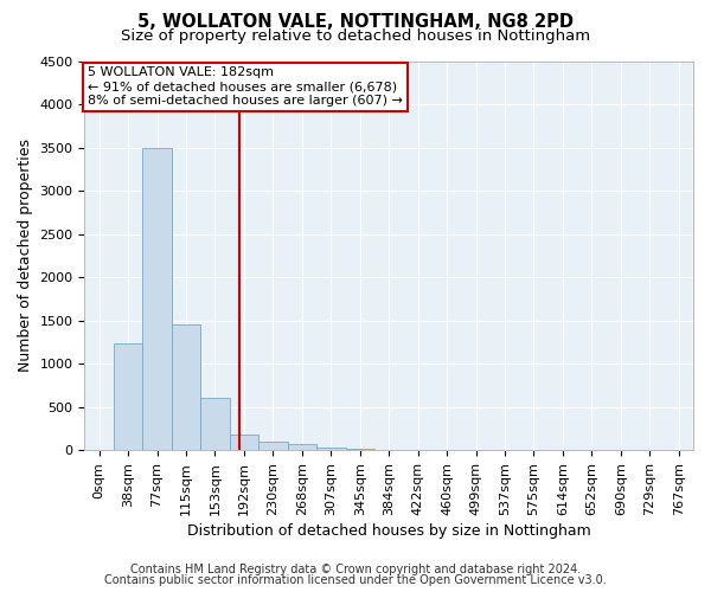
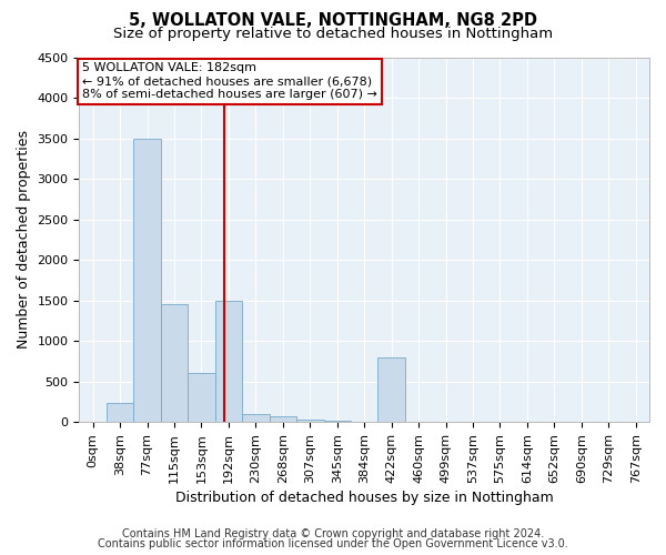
38sqm: 1230 -> 240
192sqm: 180 -> 1500
422sqm: 0 -> 800
